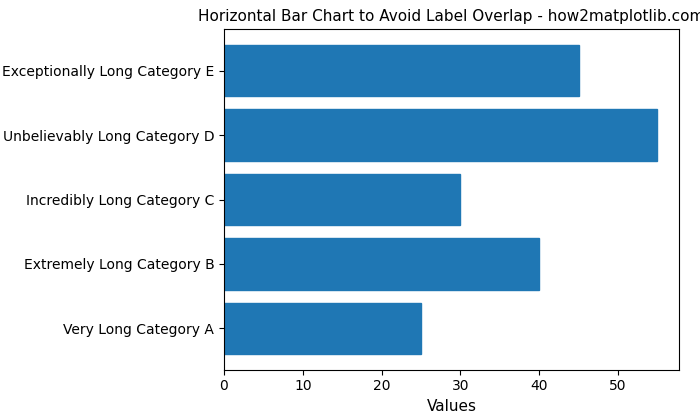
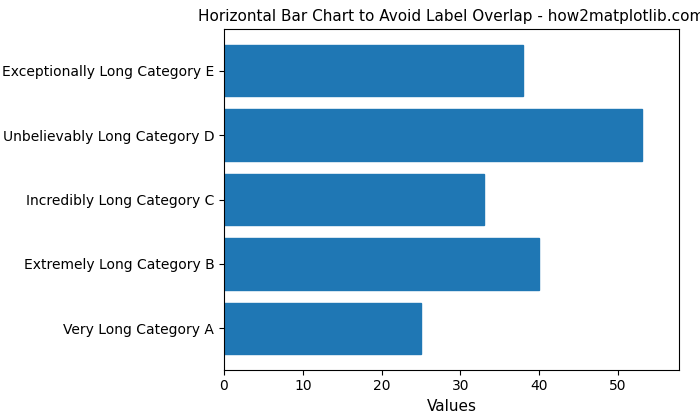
Exceptionally Long Category E: 45 -> 38
Unbelievably Long Category D: 55 -> 53
Incredibly Long Category C: 30 -> 33
